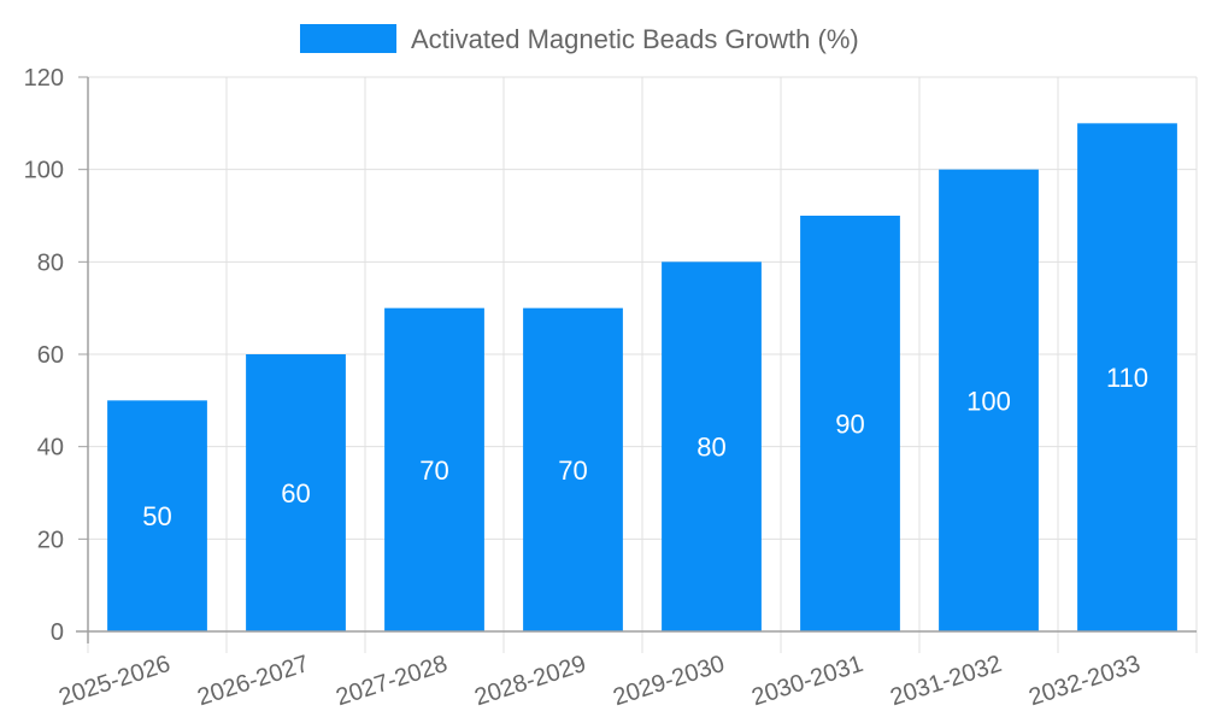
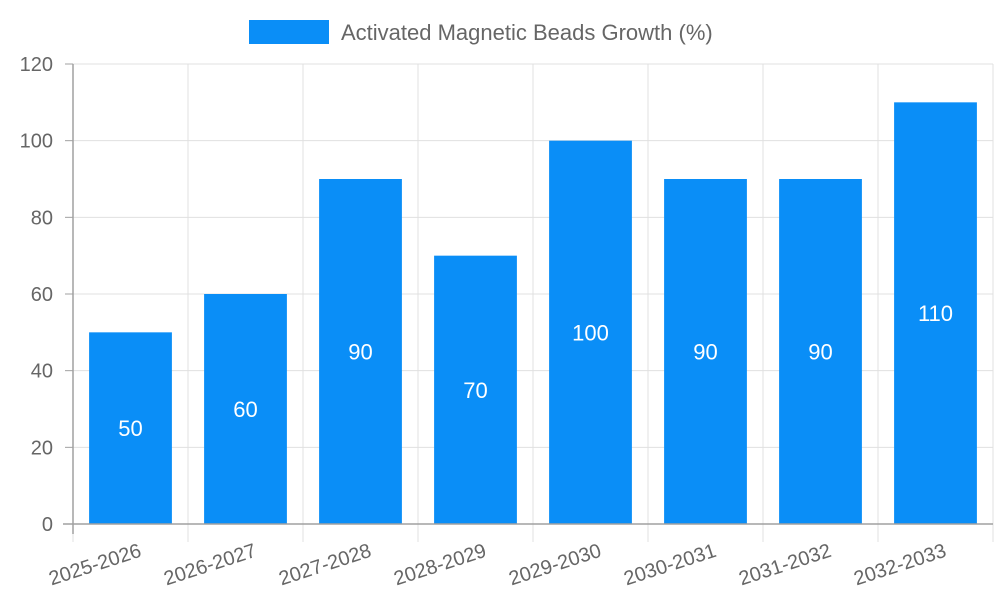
2027-2028: 70 -> 90
2029-2030: 80 -> 100
2031-2032: 100 -> 90
